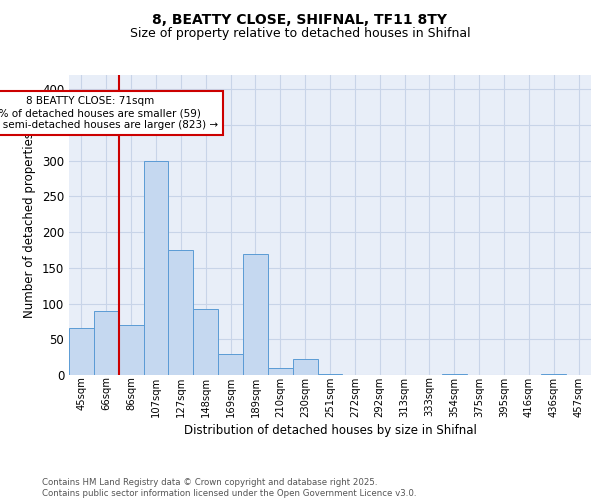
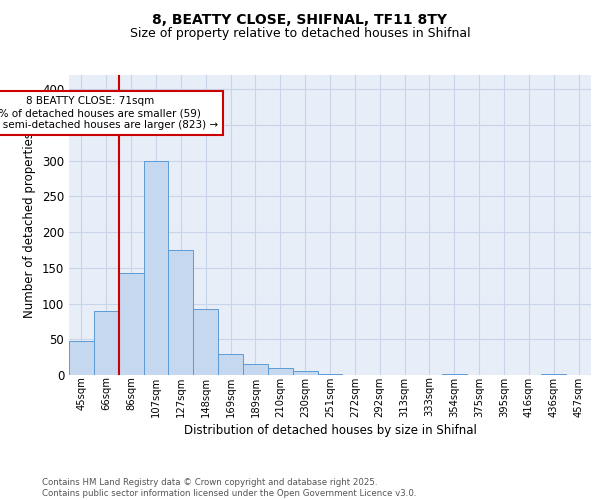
45sqm: 66 -> 47
86sqm: 70 -> 143
189sqm: 170 -> 15
230sqm: 22 -> 5
